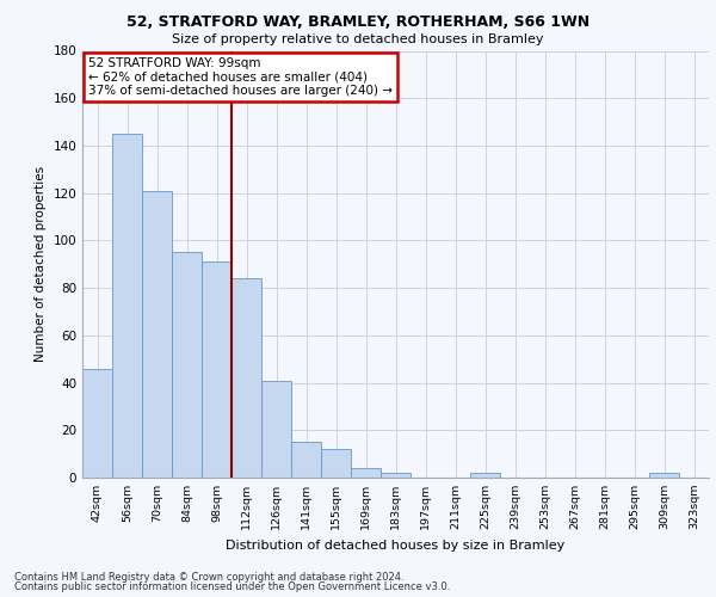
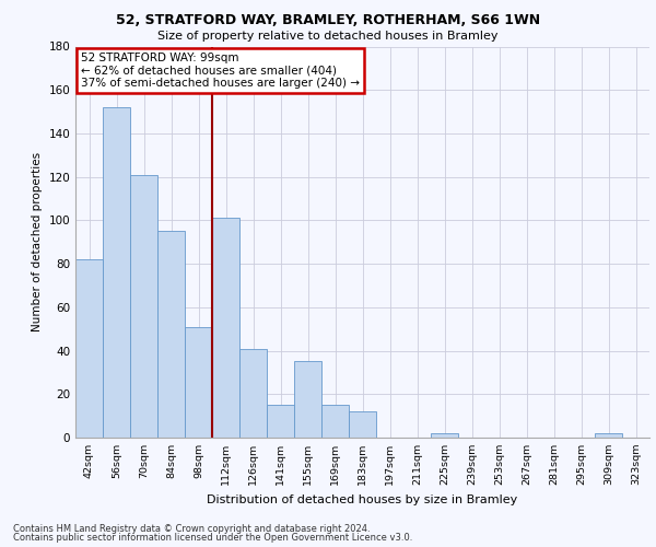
42sqm: 46 -> 82
56sqm: 145 -> 152
98sqm: 91 -> 51
112sqm: 84 -> 101
155sqm: 12 -> 35
169sqm: 4 -> 15
183sqm: 2 -> 12
